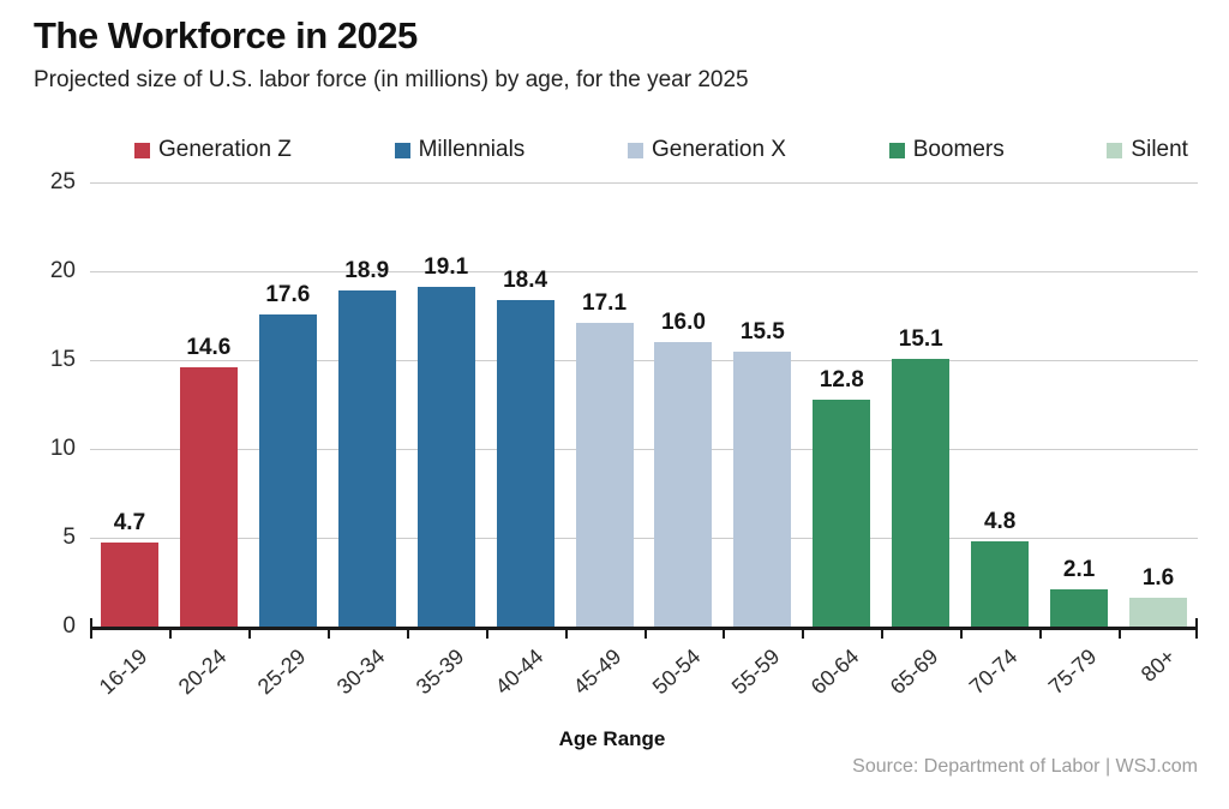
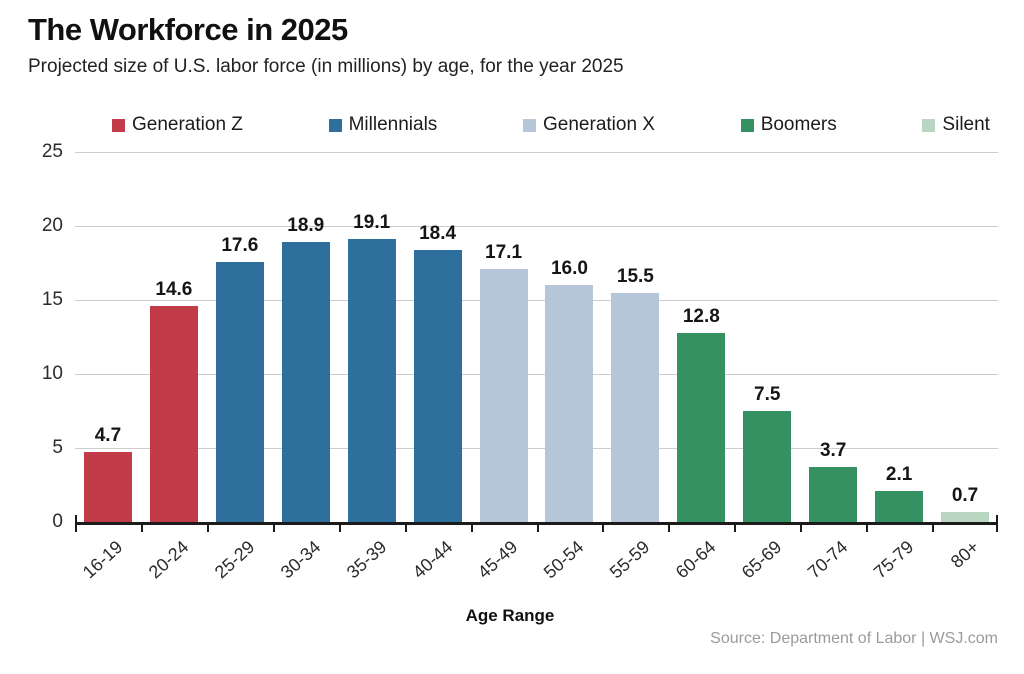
65-69: 15.1 -> 7.5
70-74: 4.8 -> 3.7
80+: 1.6 -> 0.7
